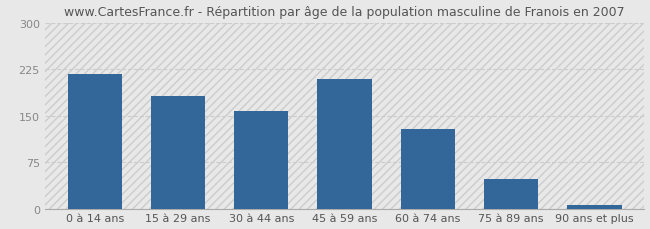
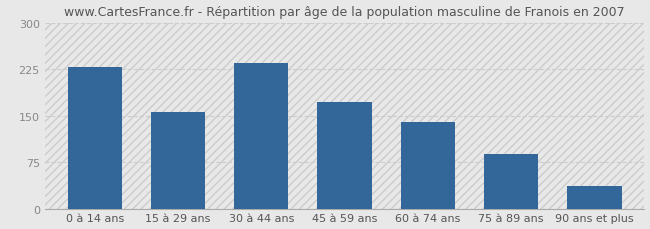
0 à 14 ans: 218 -> 228
15 à 29 ans: 182 -> 156
30 à 44 ans: 158 -> 236
45 à 59 ans: 210 -> 172
60 à 74 ans: 128 -> 140
75 à 89 ans: 47 -> 88
90 ans et plus: 5 -> 36
